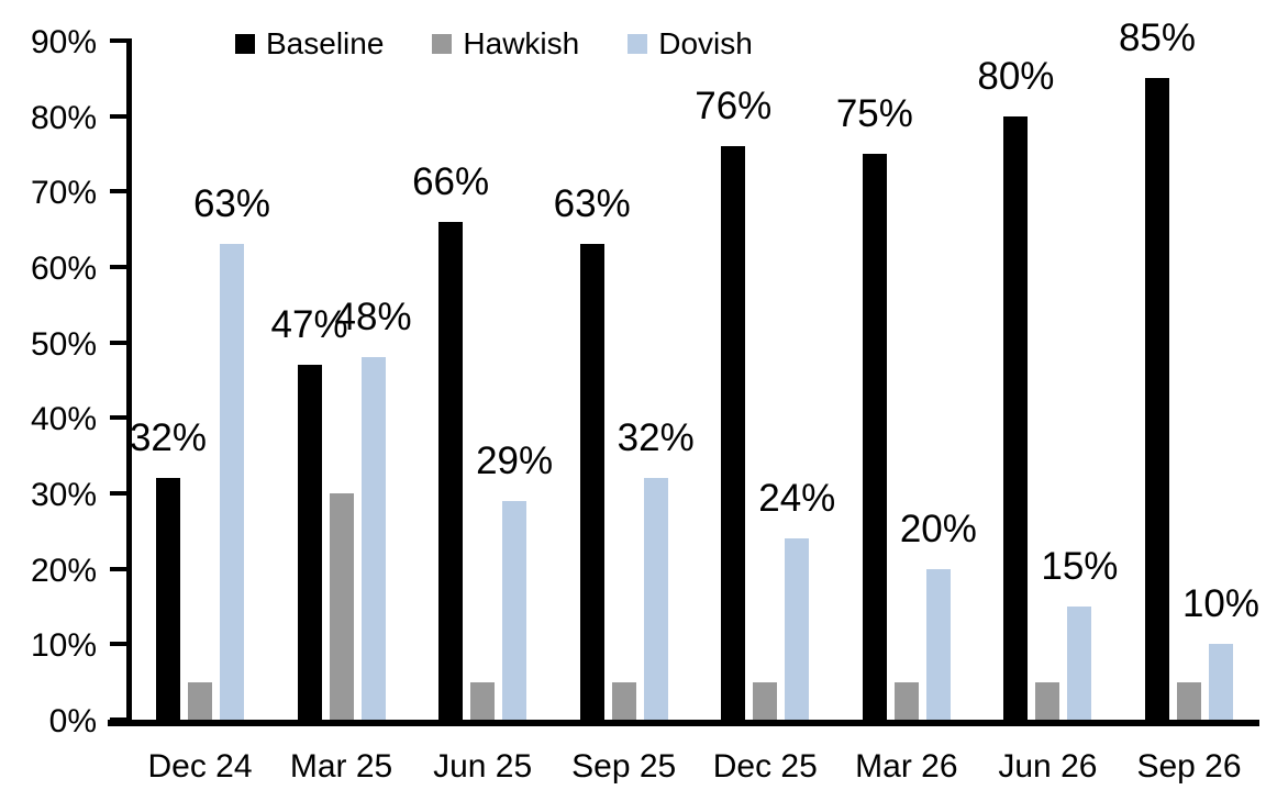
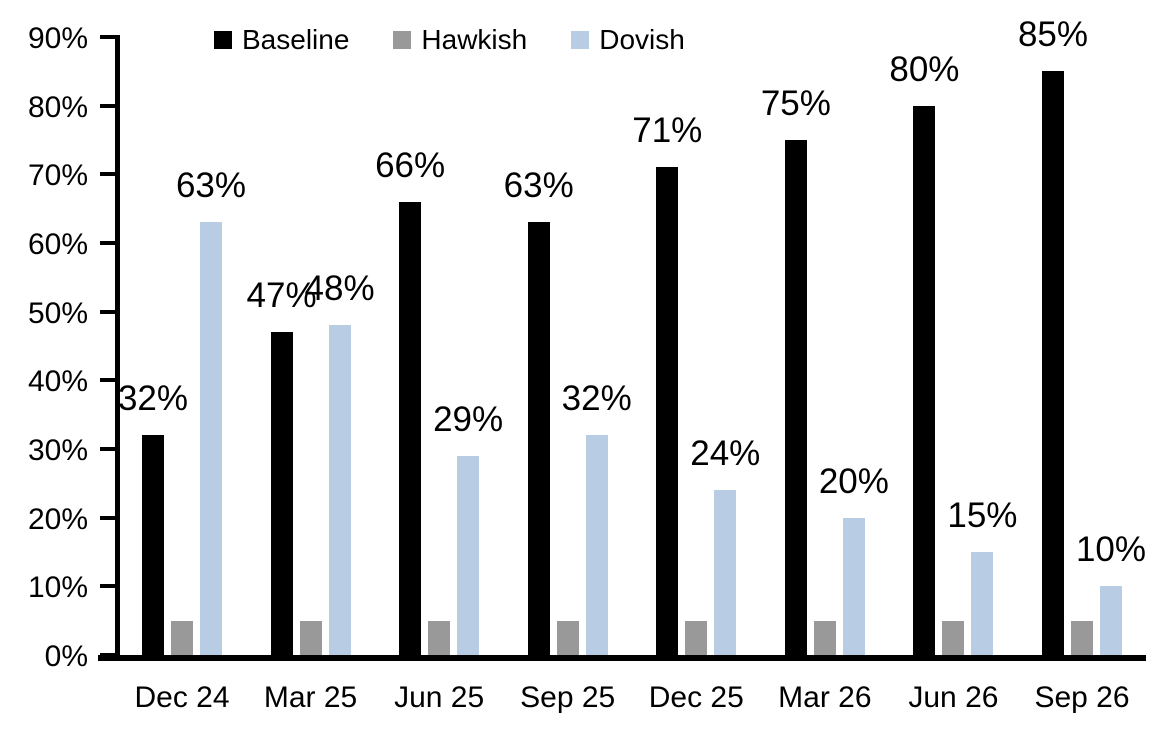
Hawkish/Mar 25: 30% -> 5%
Baseline/Dec 25: 76% -> 71%
